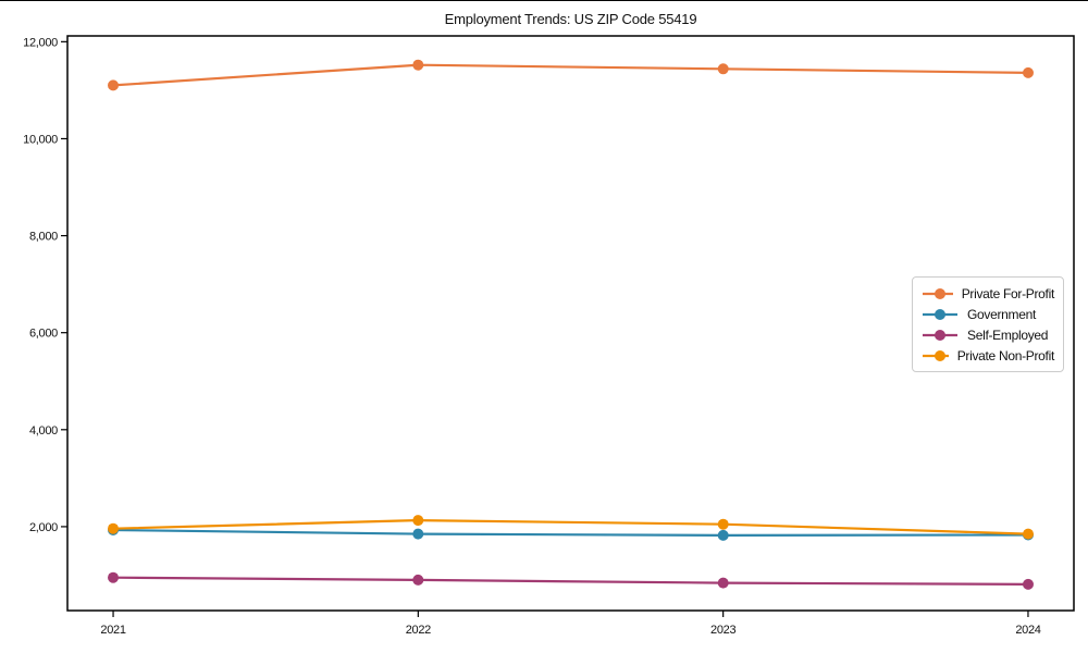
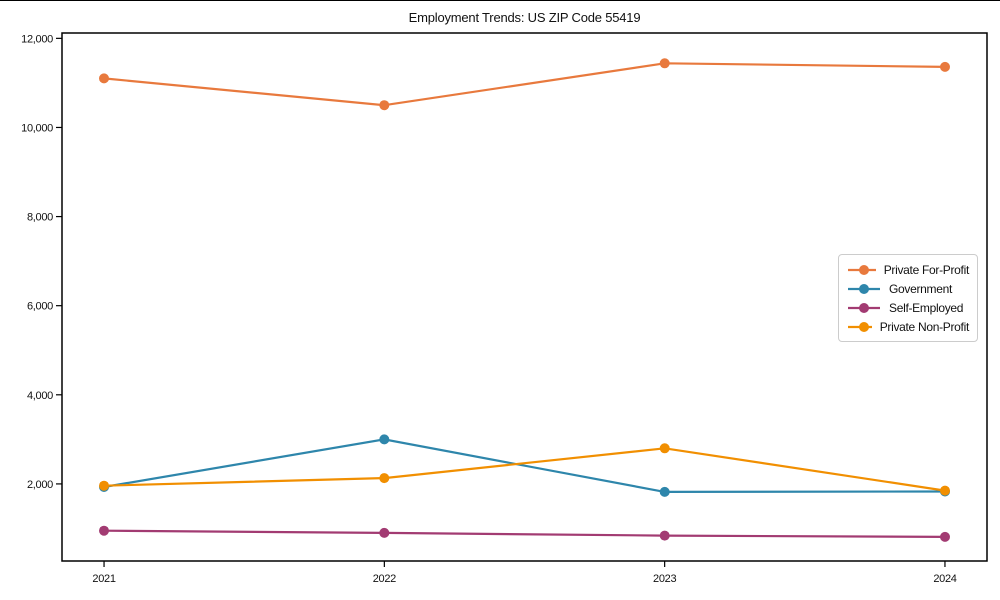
Private For-Profit/2022: 11500 -> 10500
Government/2022: 1800 -> 3000
Private Non-Profit/2023: 2000 -> 2800
